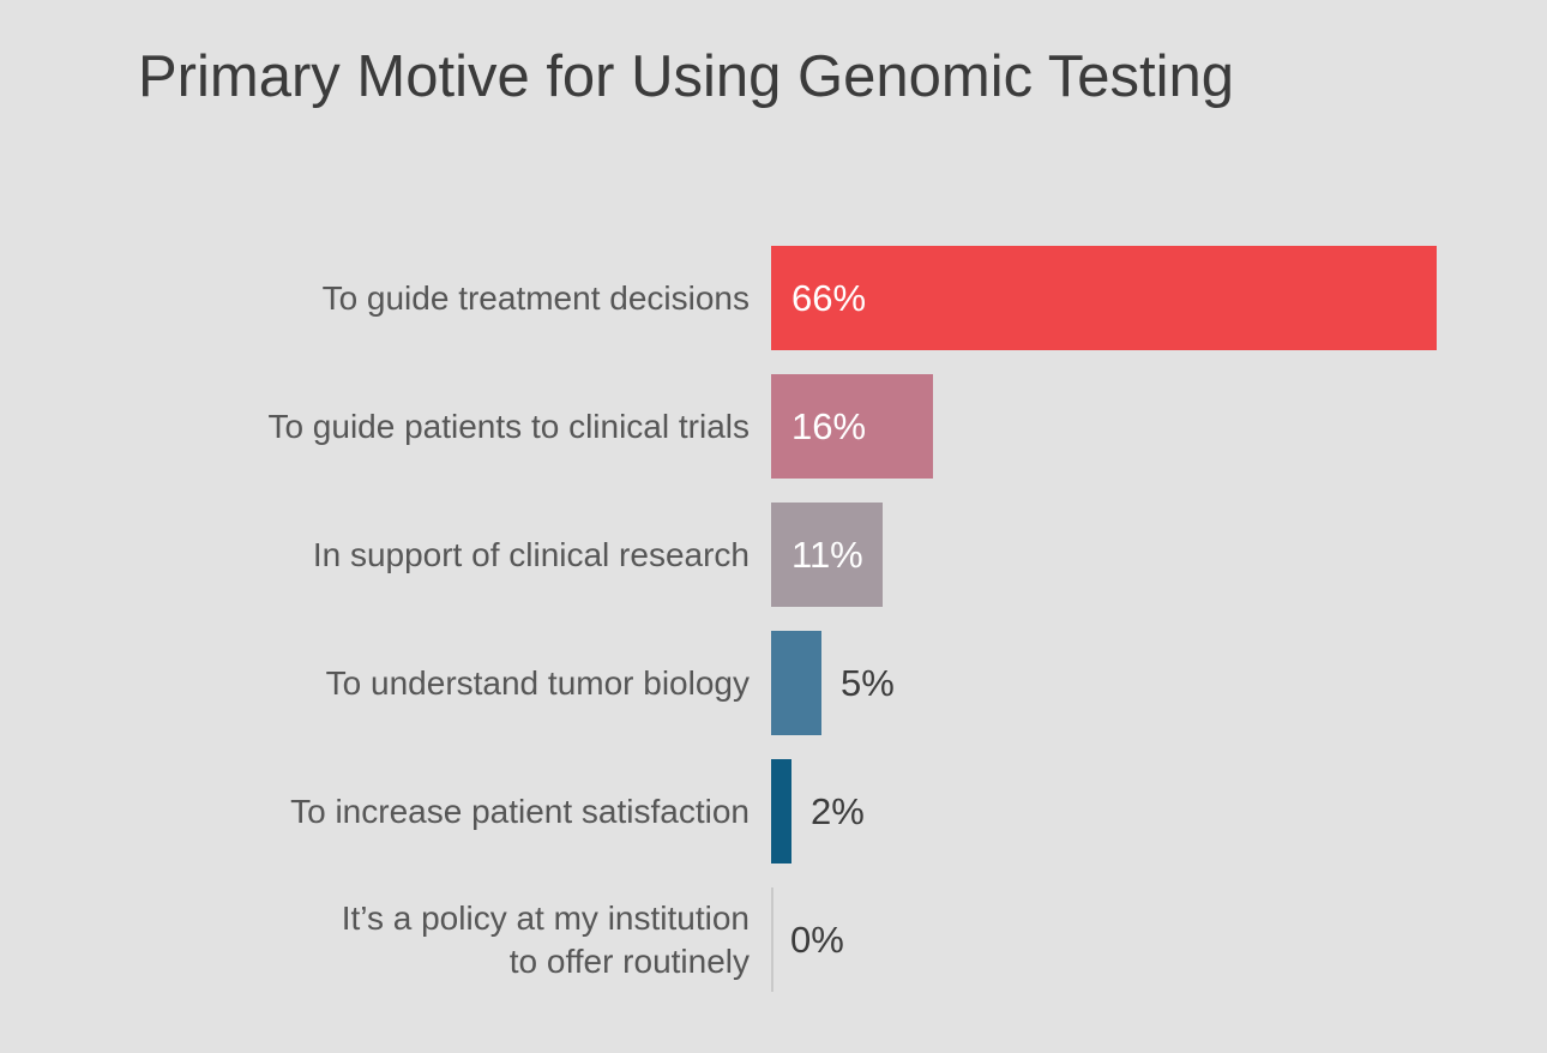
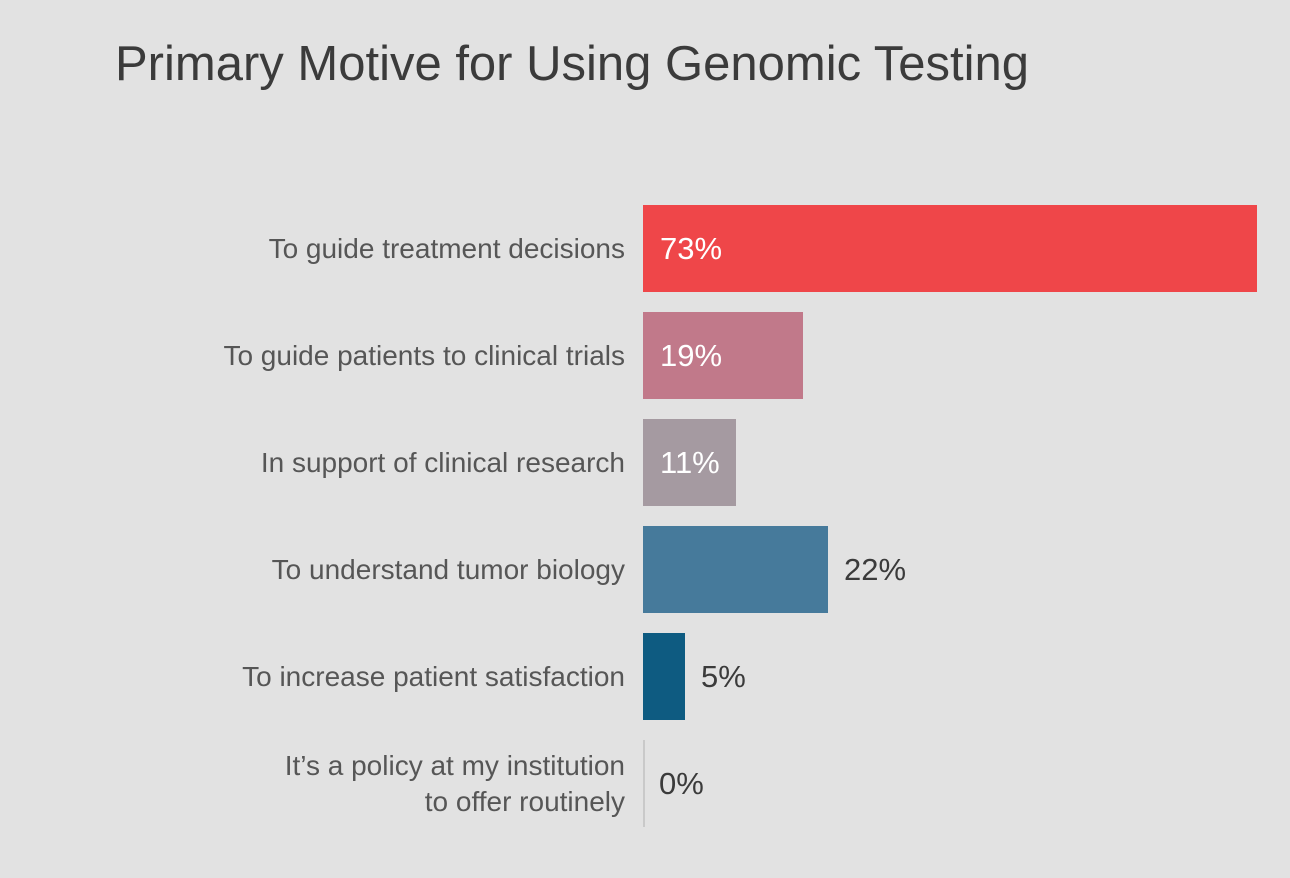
To guide treatment decisions: 66% -> 73%
To guide patients to clinical trials: 16% -> 19%
To understand tumor biology: 5% -> 22%
To increase patient satisfaction: 2% -> 5%
